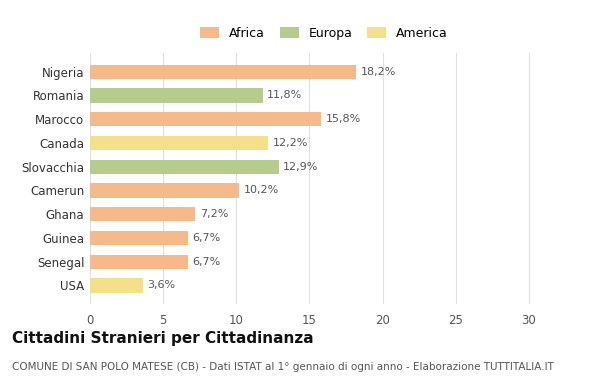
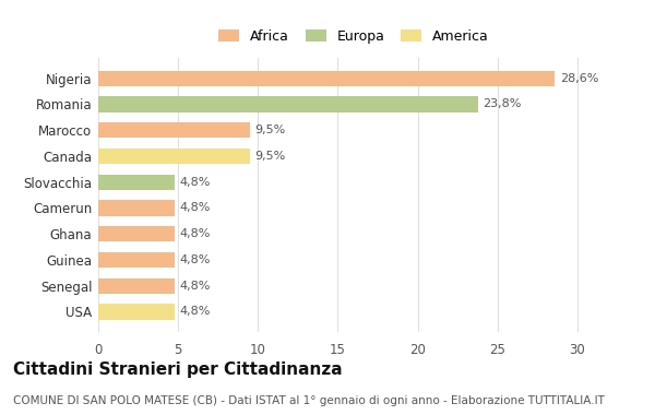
Nigeria: 18,2% -> 28,6%
Romania: 11,8% -> 23,8%
Marocco: 15,8% -> 9,5%
Canada: 12,2% -> 9,5%
Slovacchia: 12,9% -> 4,8%
Camerun: 10,2% -> 4,8%
Ghana: 7,2% -> 4,8%
Guinea: 6,7% -> 4,8%
Senegal: 6,7% -> 4,8%
USA: 3,6% -> 4,8%
